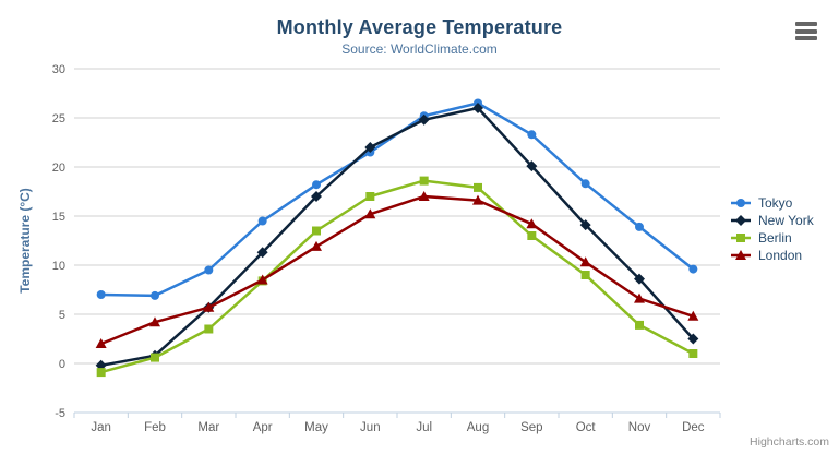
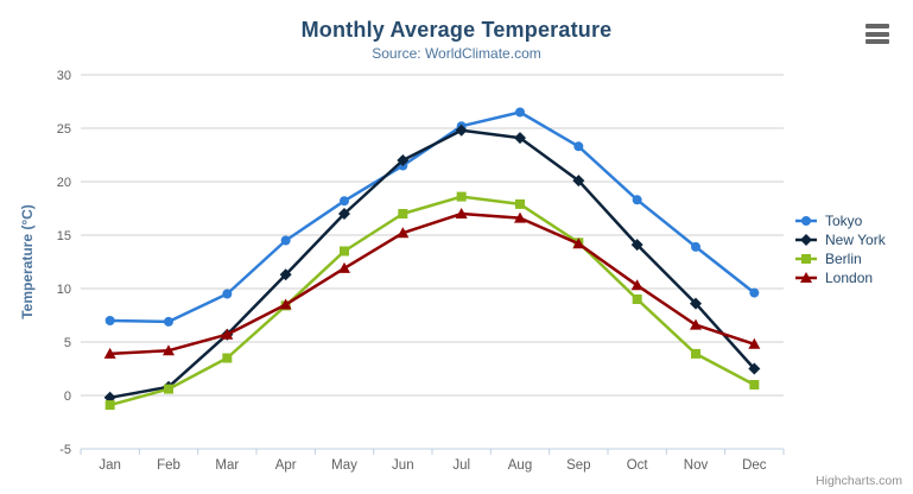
London/Jan: 2 -> 4
New York/Aug: 26 -> 24
Berlin/Sep: 13 -> 14
